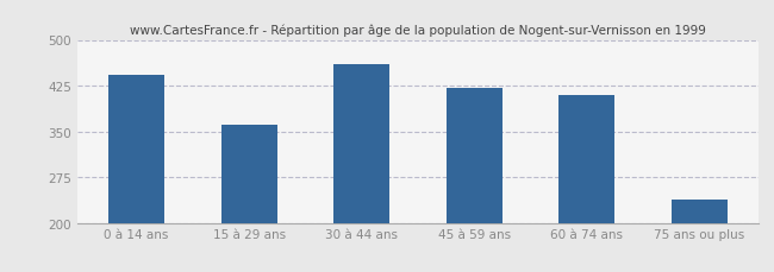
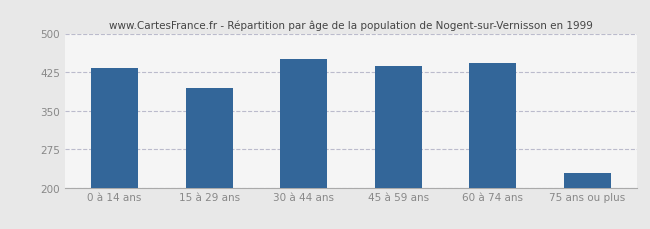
0 à 14 ans: 442 -> 432
15 à 29 ans: 360 -> 393
30 à 44 ans: 460 -> 450
45 à 59 ans: 422 -> 436
60 à 74 ans: 410 -> 442
75 ans ou plus: 238 -> 228
